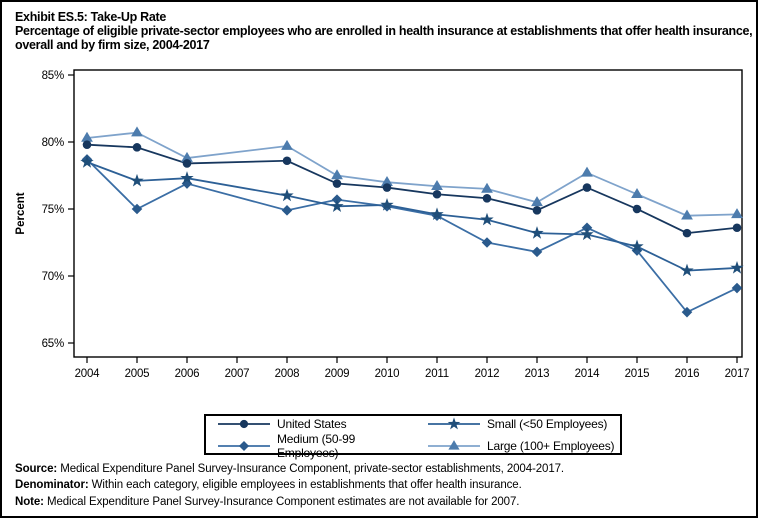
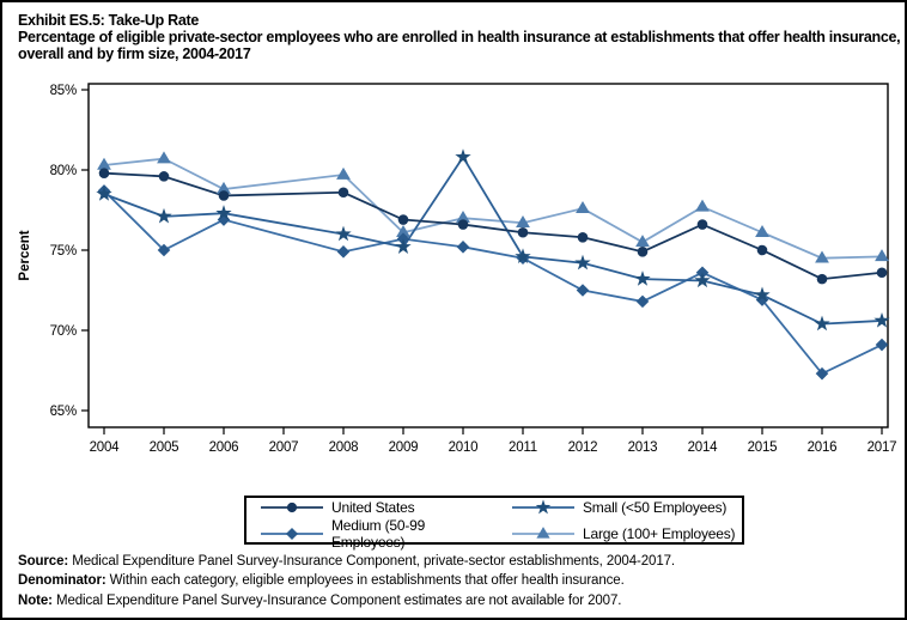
Large (100+ Employees)/2009: 77.5% -> 76.1%
Small (<50 Employees)/2010: 75.3% -> 80.8%
Large (100+ Employees)/2012: 76.5% -> 77.6%
